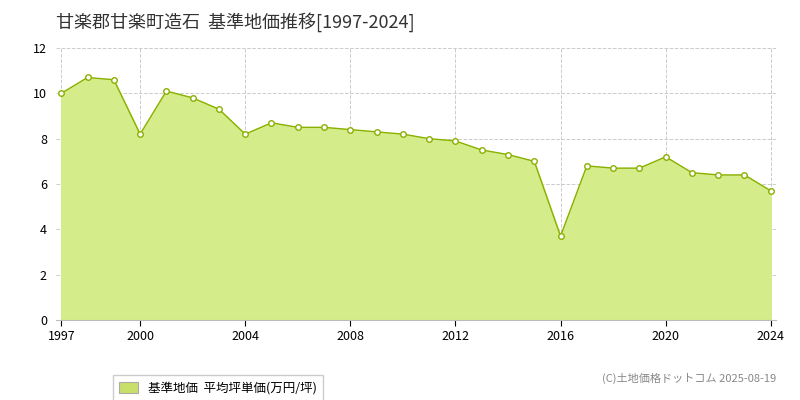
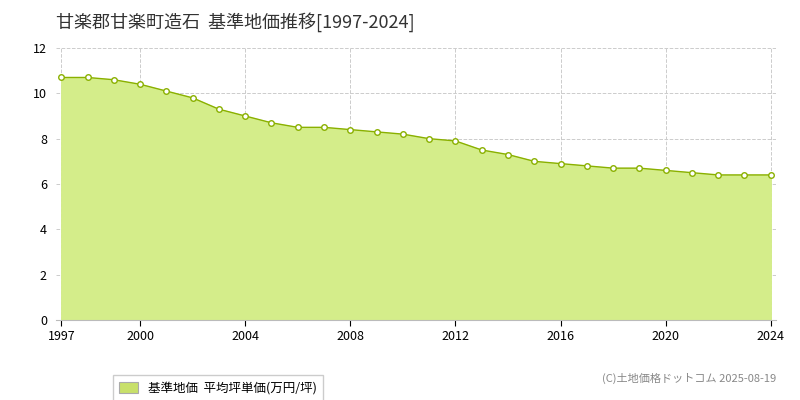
1997: 10.0 -> 10.7
2000: 8.2 -> 10.4
2004: 8.2 -> 9.0
2016: 3.7 -> 6.9
2020: 7.2 -> 6.6
2024: 5.7 -> 6.4
